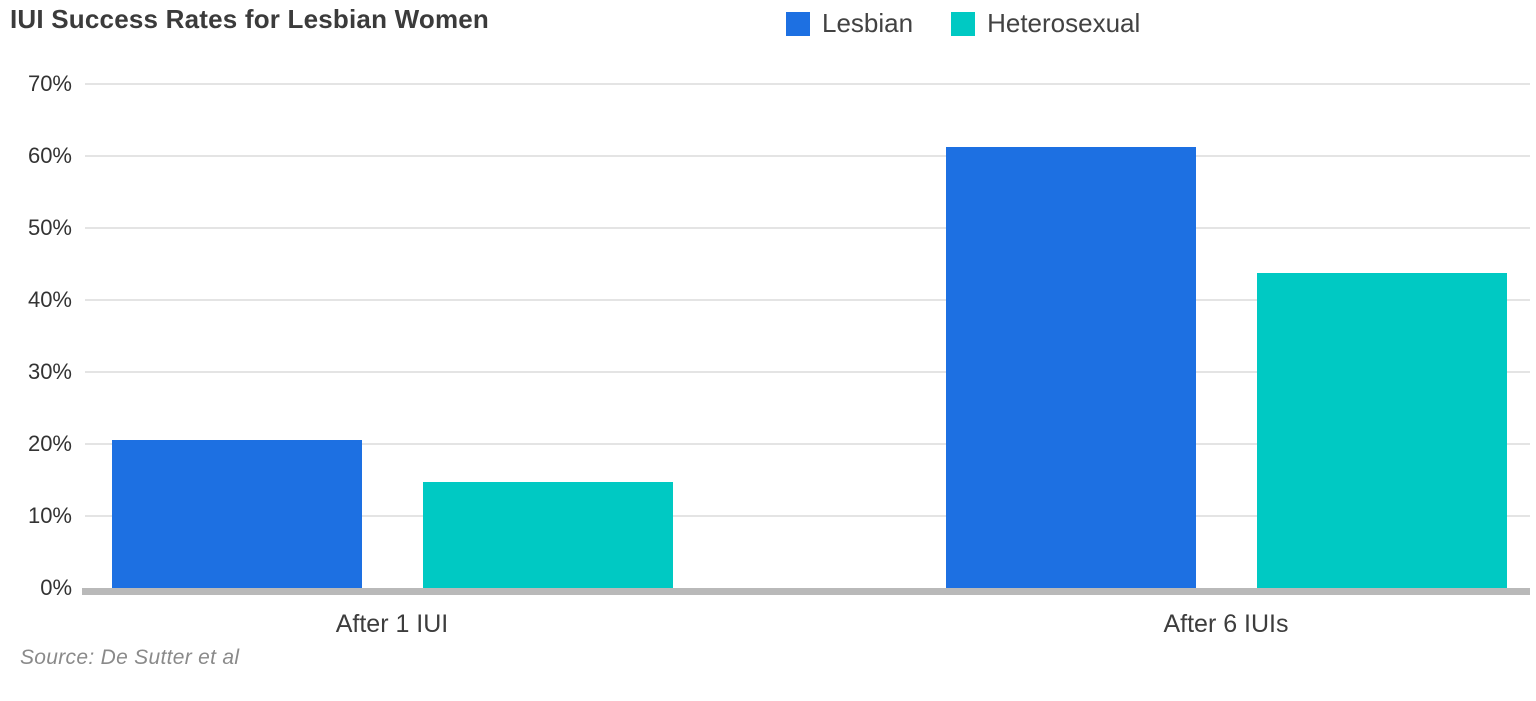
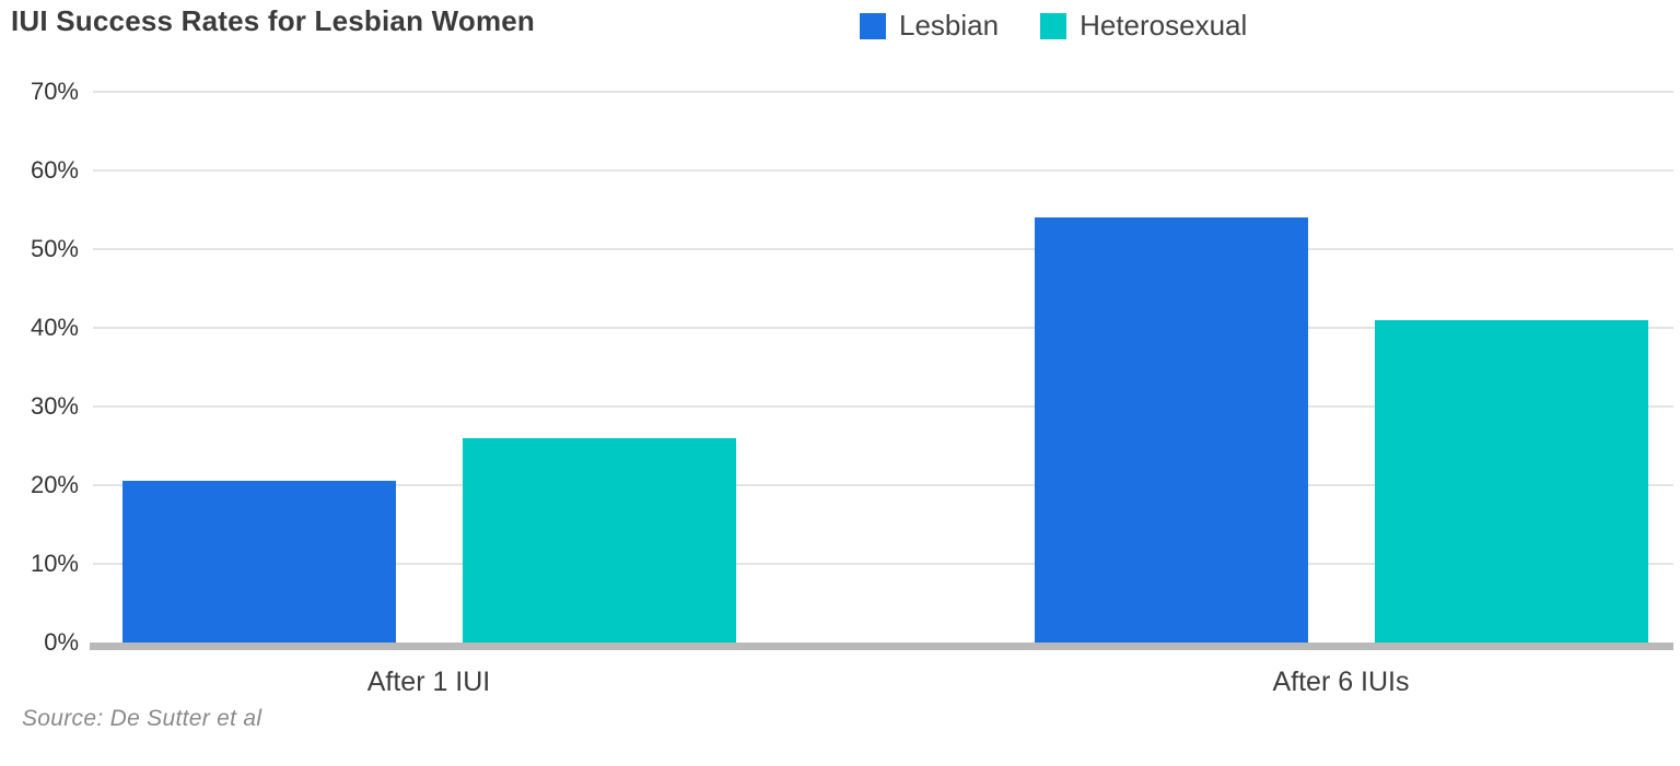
Heterosexual/After 1 IUI: 15% -> 26%
Lesbian/After 6 IUIs: 61% -> 54%
Heterosexual/After 6 IUIs: 44% -> 41%
